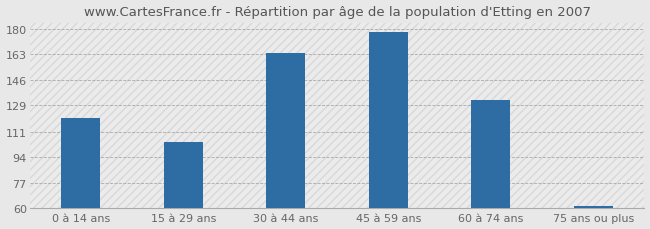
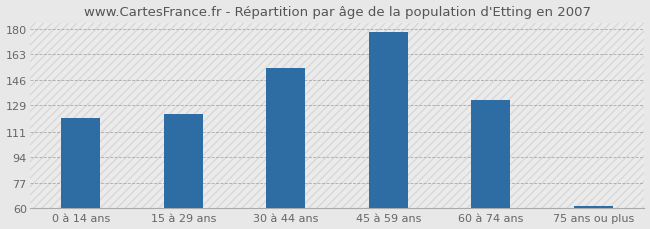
15 à 29 ans: 104 -> 123
30 à 44 ans: 164 -> 154
